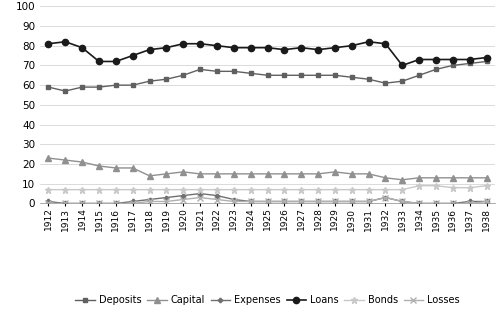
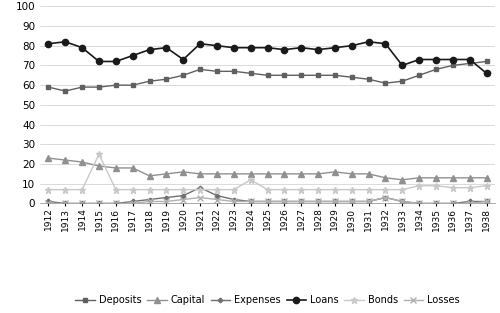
Bonds/1915: 7 -> 25
Loans/1920: 81 -> 73
Expenses/1921: 5 -> 8
Bonds/1924: 7 -> 12
Loans/1938: 74 -> 66
